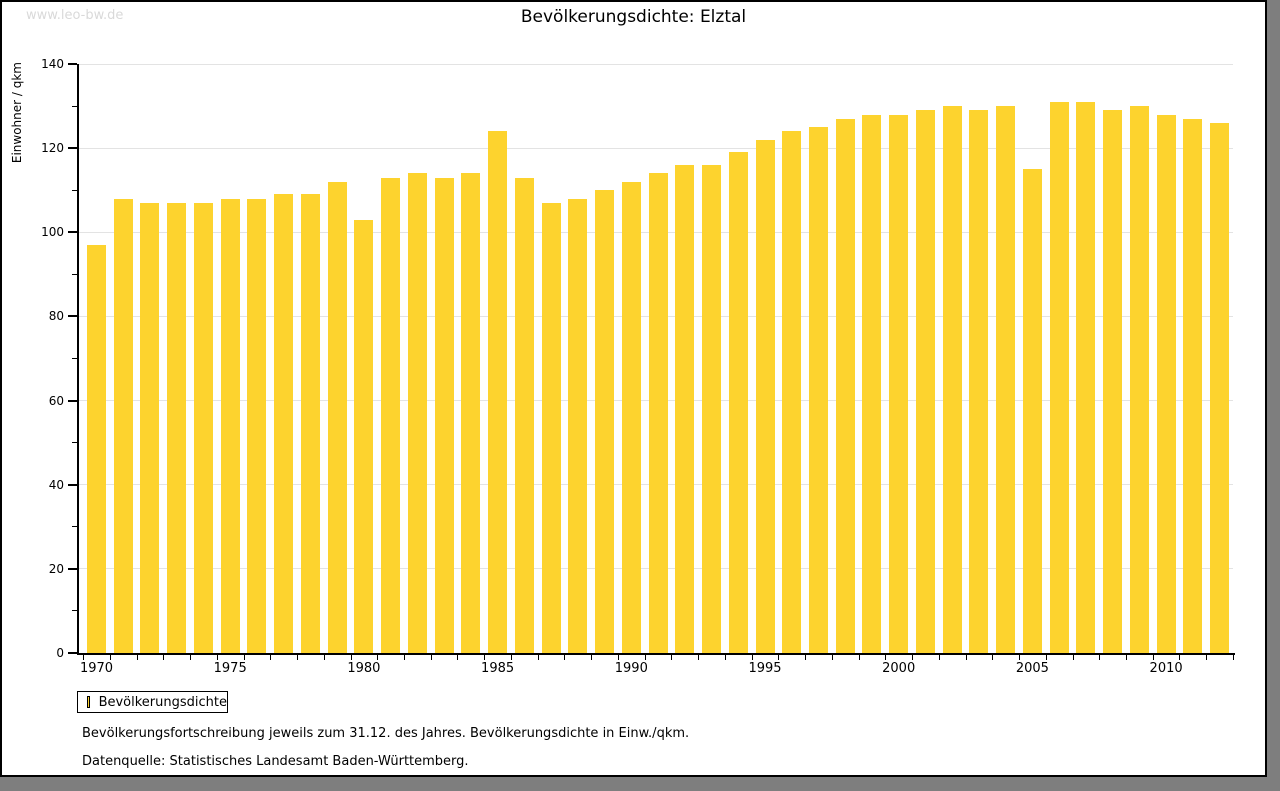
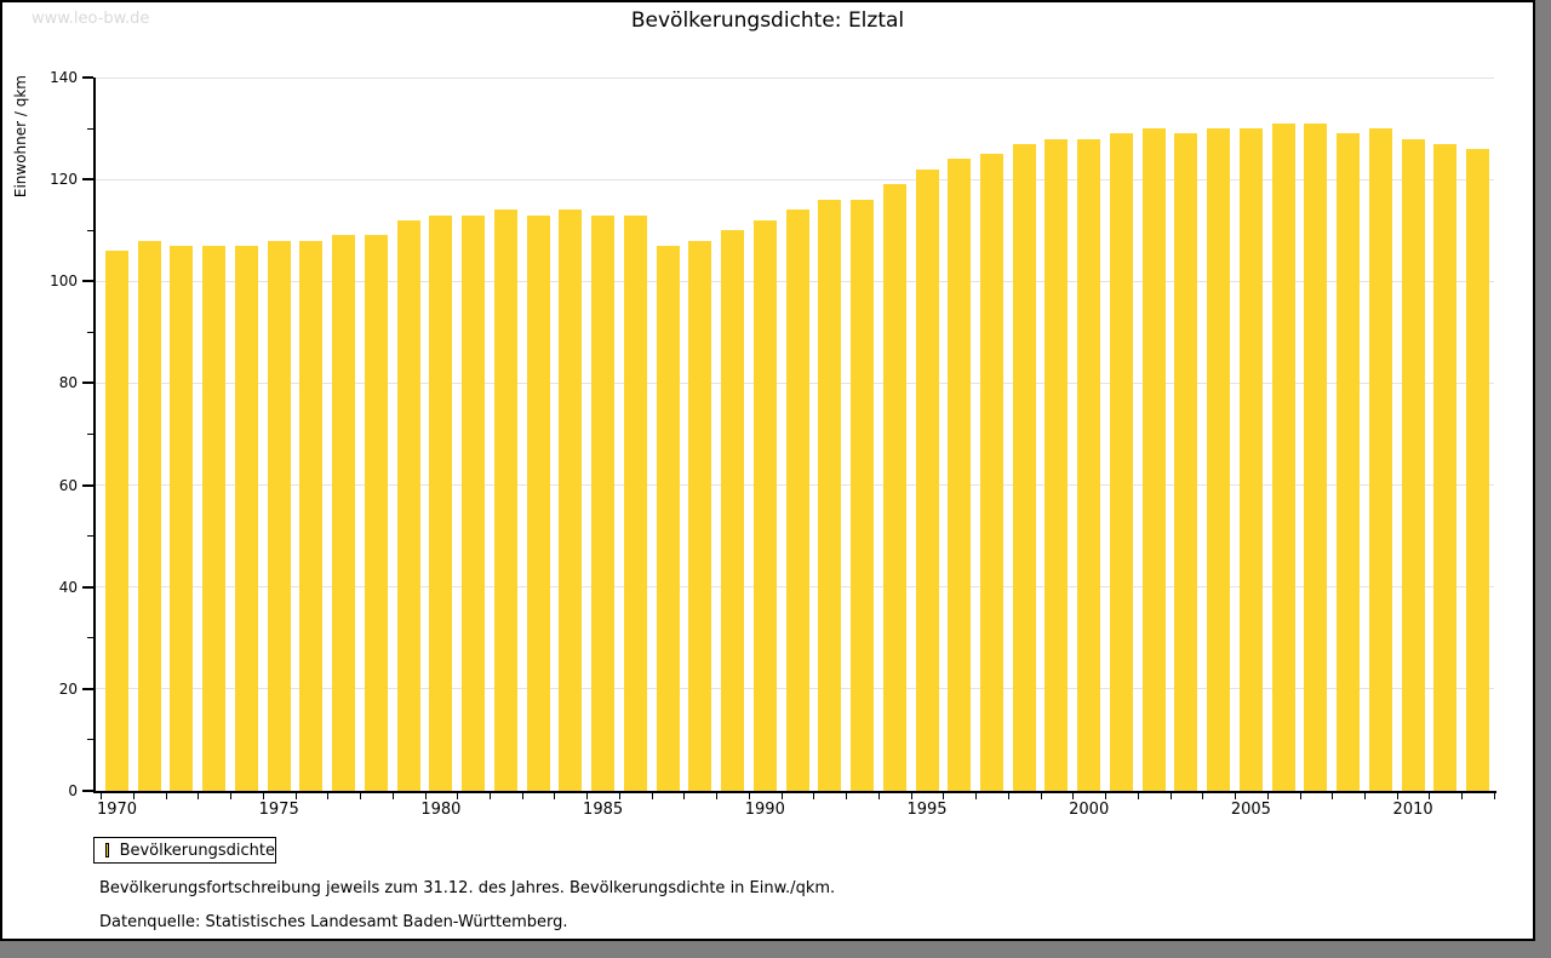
1970: 97 -> 106
1980: 103 -> 113
1985: 124 -> 113
2005: 115 -> 130
